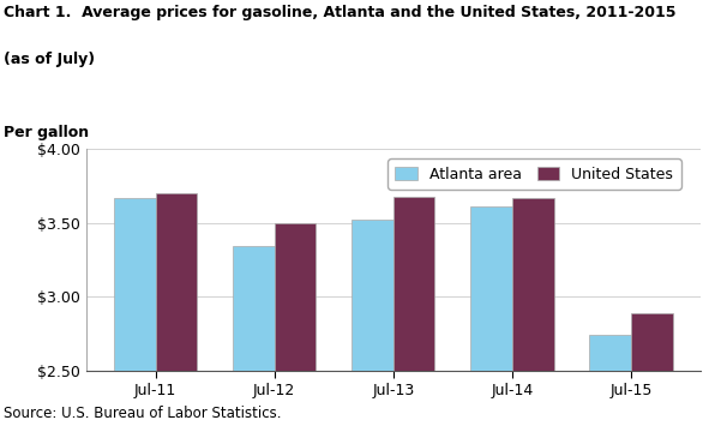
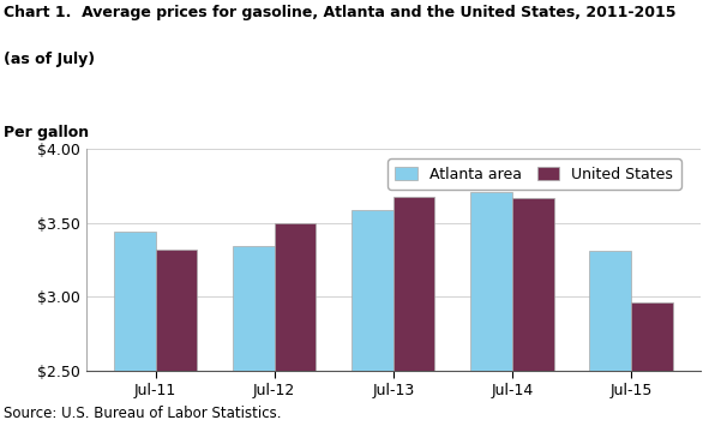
Atlanta area/Jul-11: $3.67 -> $3.44
United States/Jul-11: $3.70 -> $3.32
Atlanta area/Jul-13: $3.52 -> $3.59
Atlanta area/Jul-14: $3.61 -> $3.71
Atlanta area/Jul-15: $2.74 -> $3.31
United States/Jul-15: $2.89 -> $2.96
